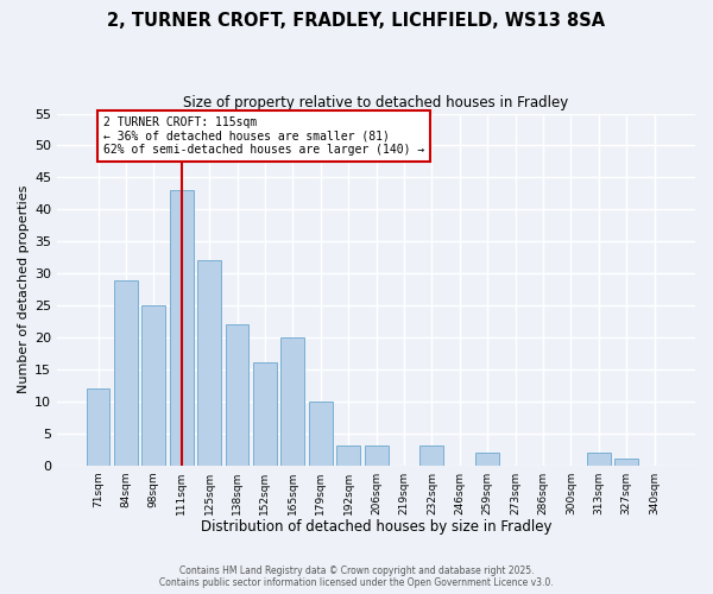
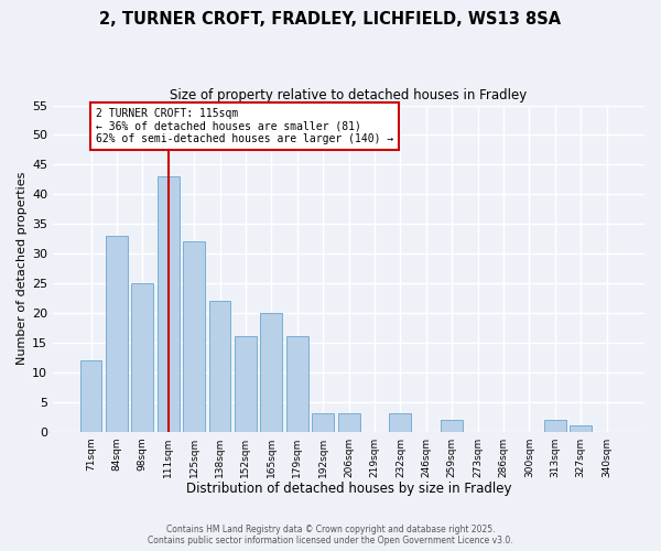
84sqm: 29 -> 33
179sqm: 10 -> 16
